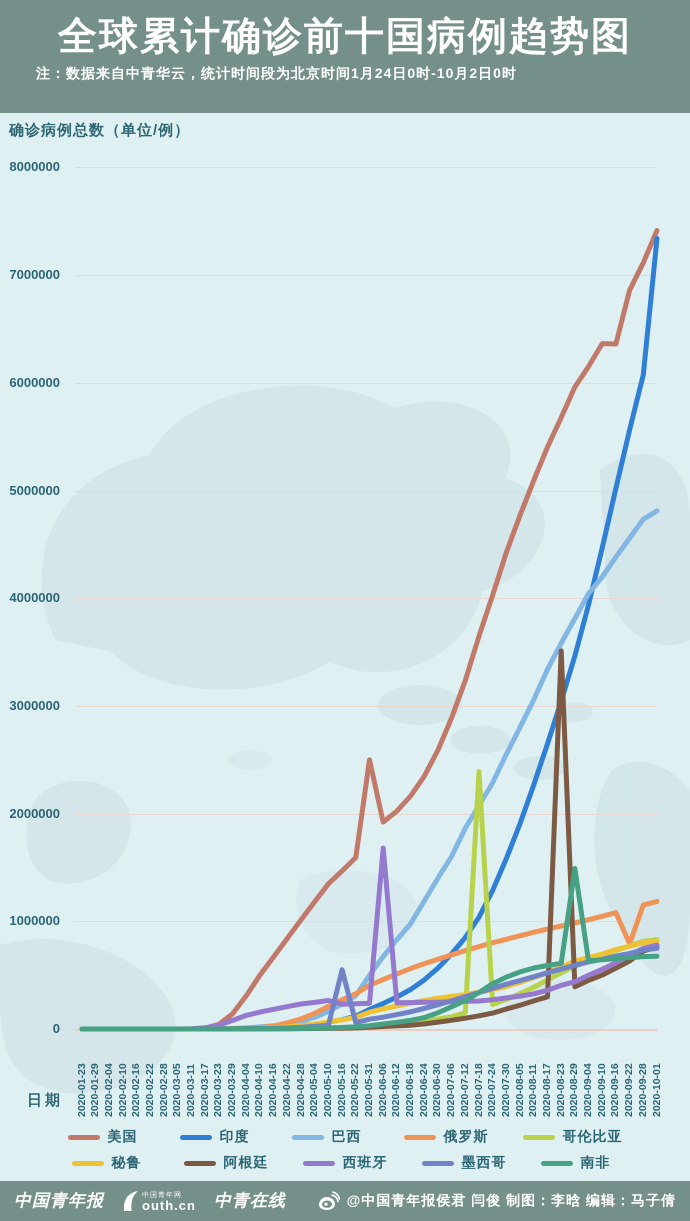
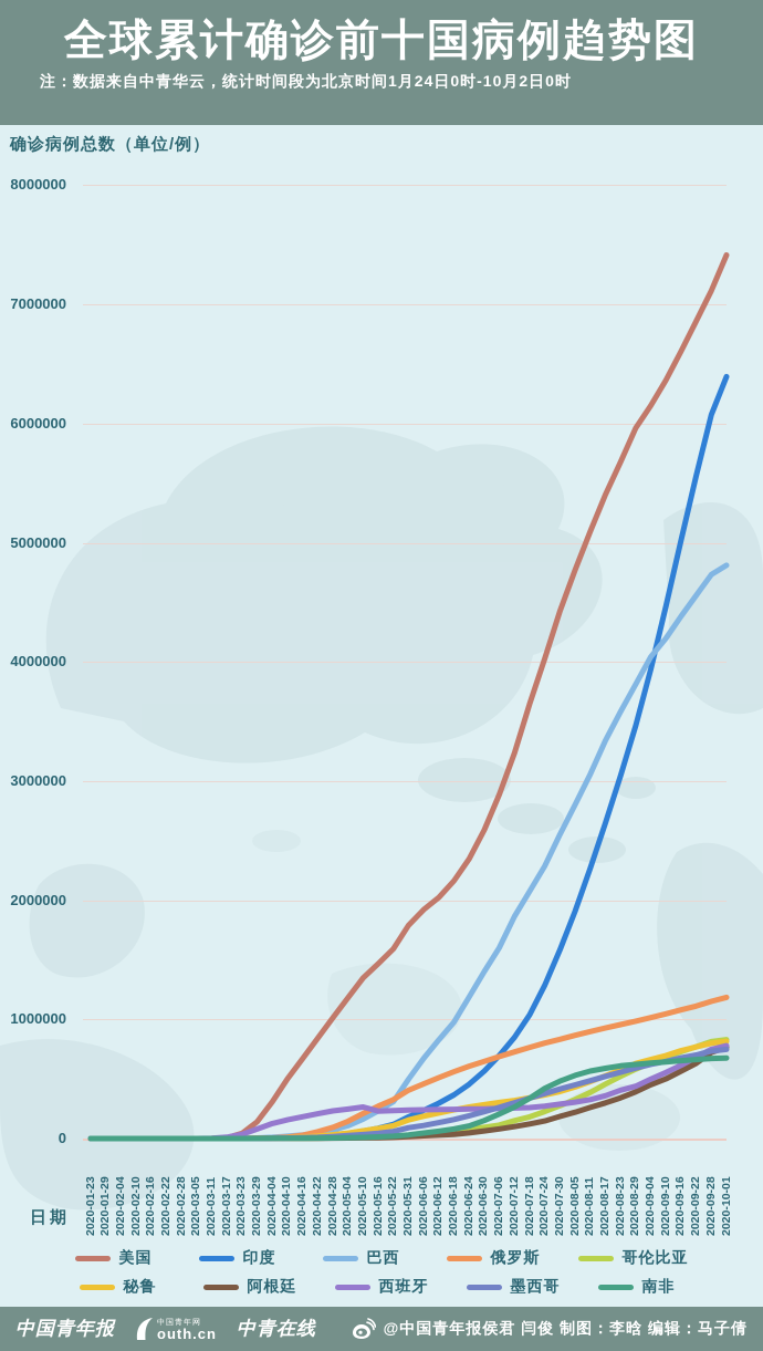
墨西哥/2020-05-16: 550000 -> 50000
美国/2020-05-31: 2500000 -> 1790000
西班牙/2020-06-06: 1680000 -> 240000
哥伦比亚/2020-07-18: 2390000 -> 180000
阿根廷/2020-08-23: 3510000 -> 340000
南非/2020-08-29: 1490000 -> 620000
美国/2020-09-16: 6360000 -> 6610000
俄罗斯/2020-09-22: 790000 -> 1110000
印度/2020-10-01: 7340000 -> 6390000
